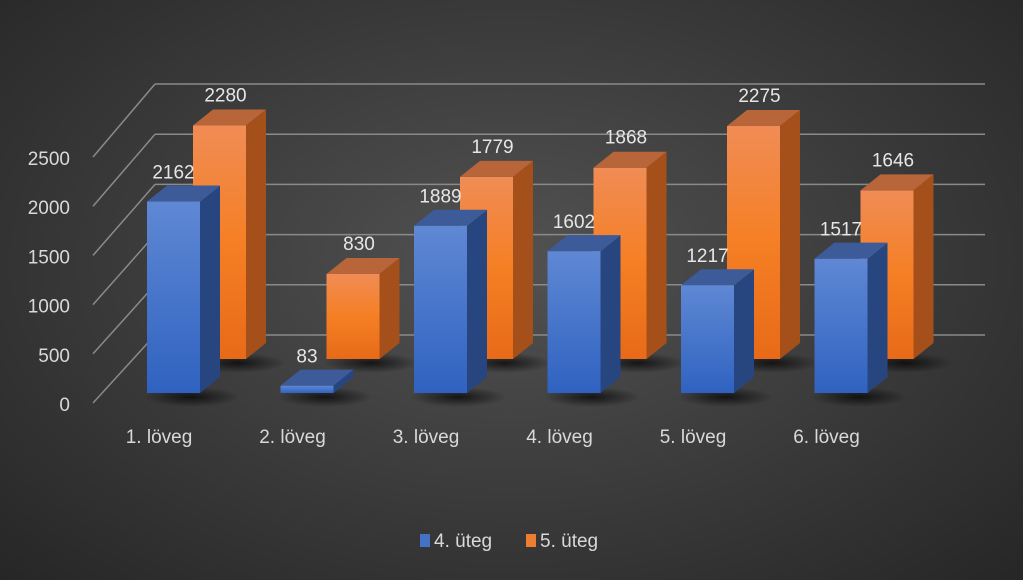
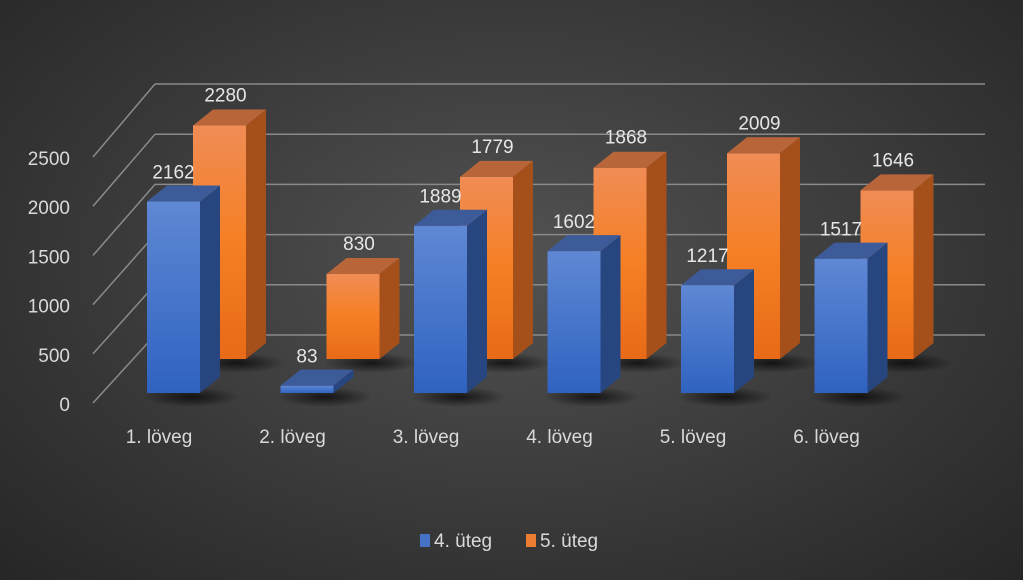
5. üteg/5. löveg: 2275 -> 2009
